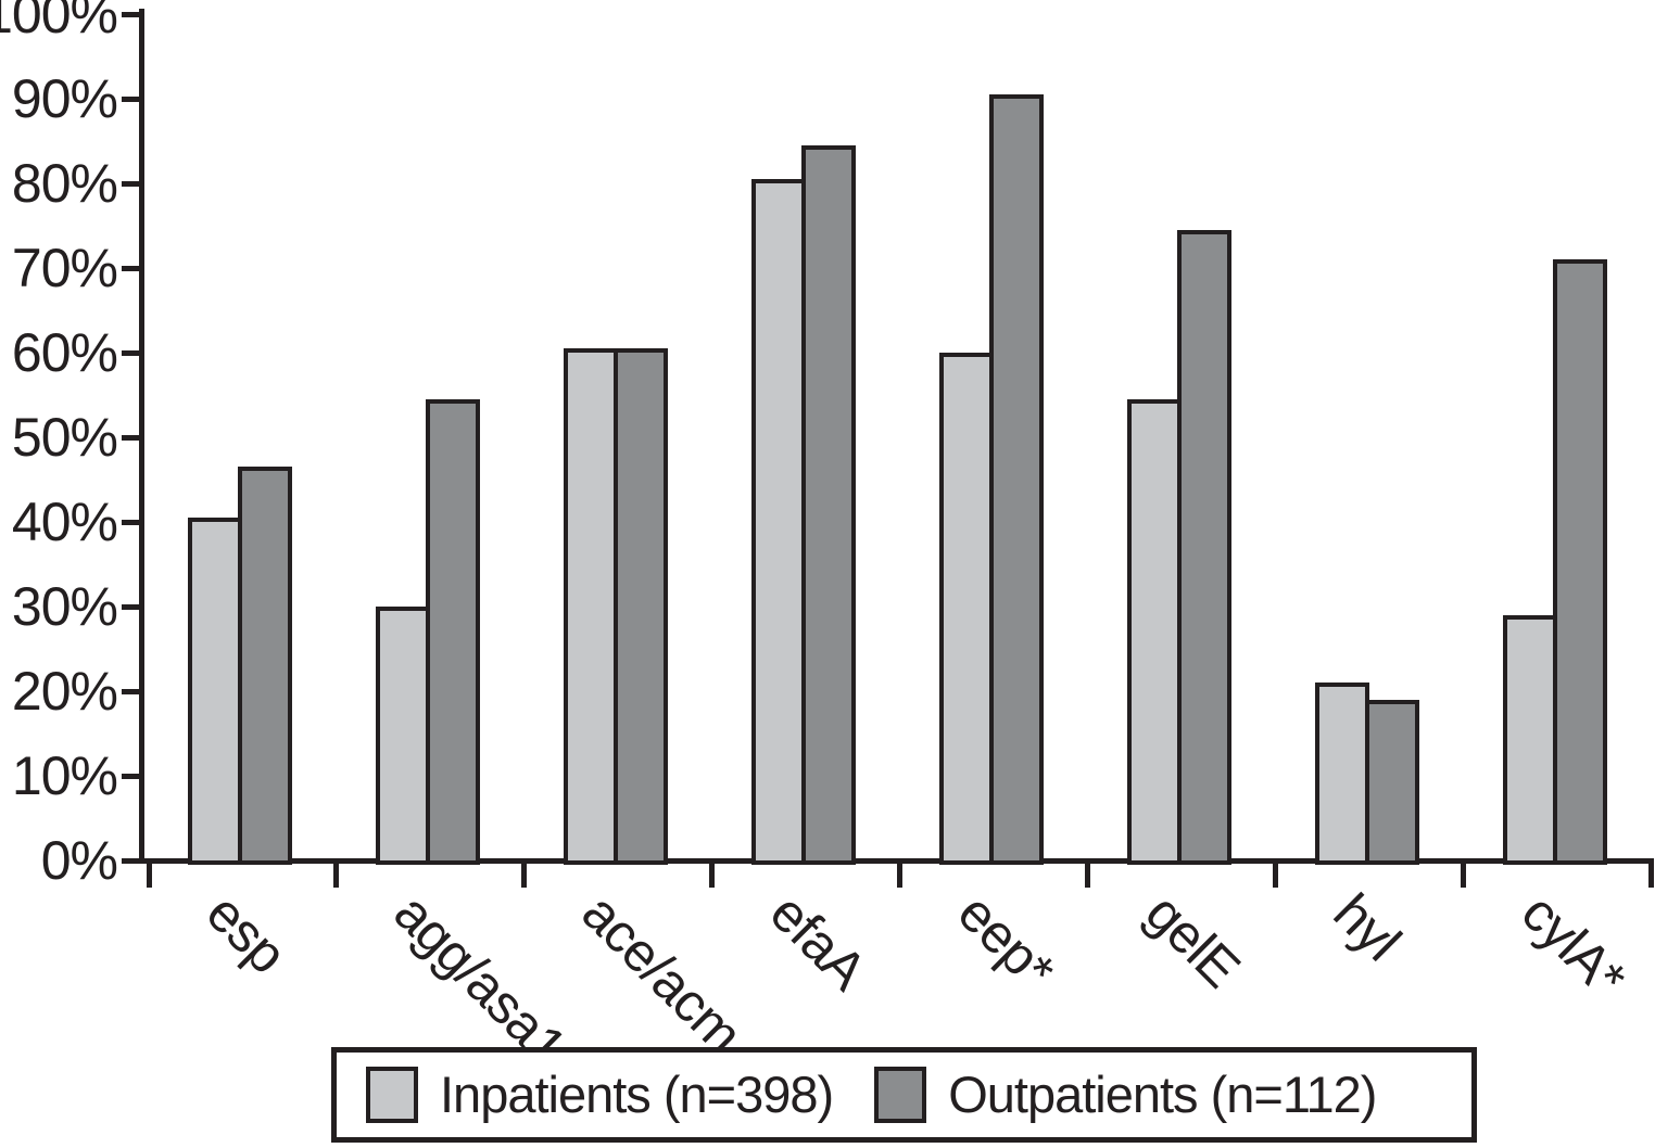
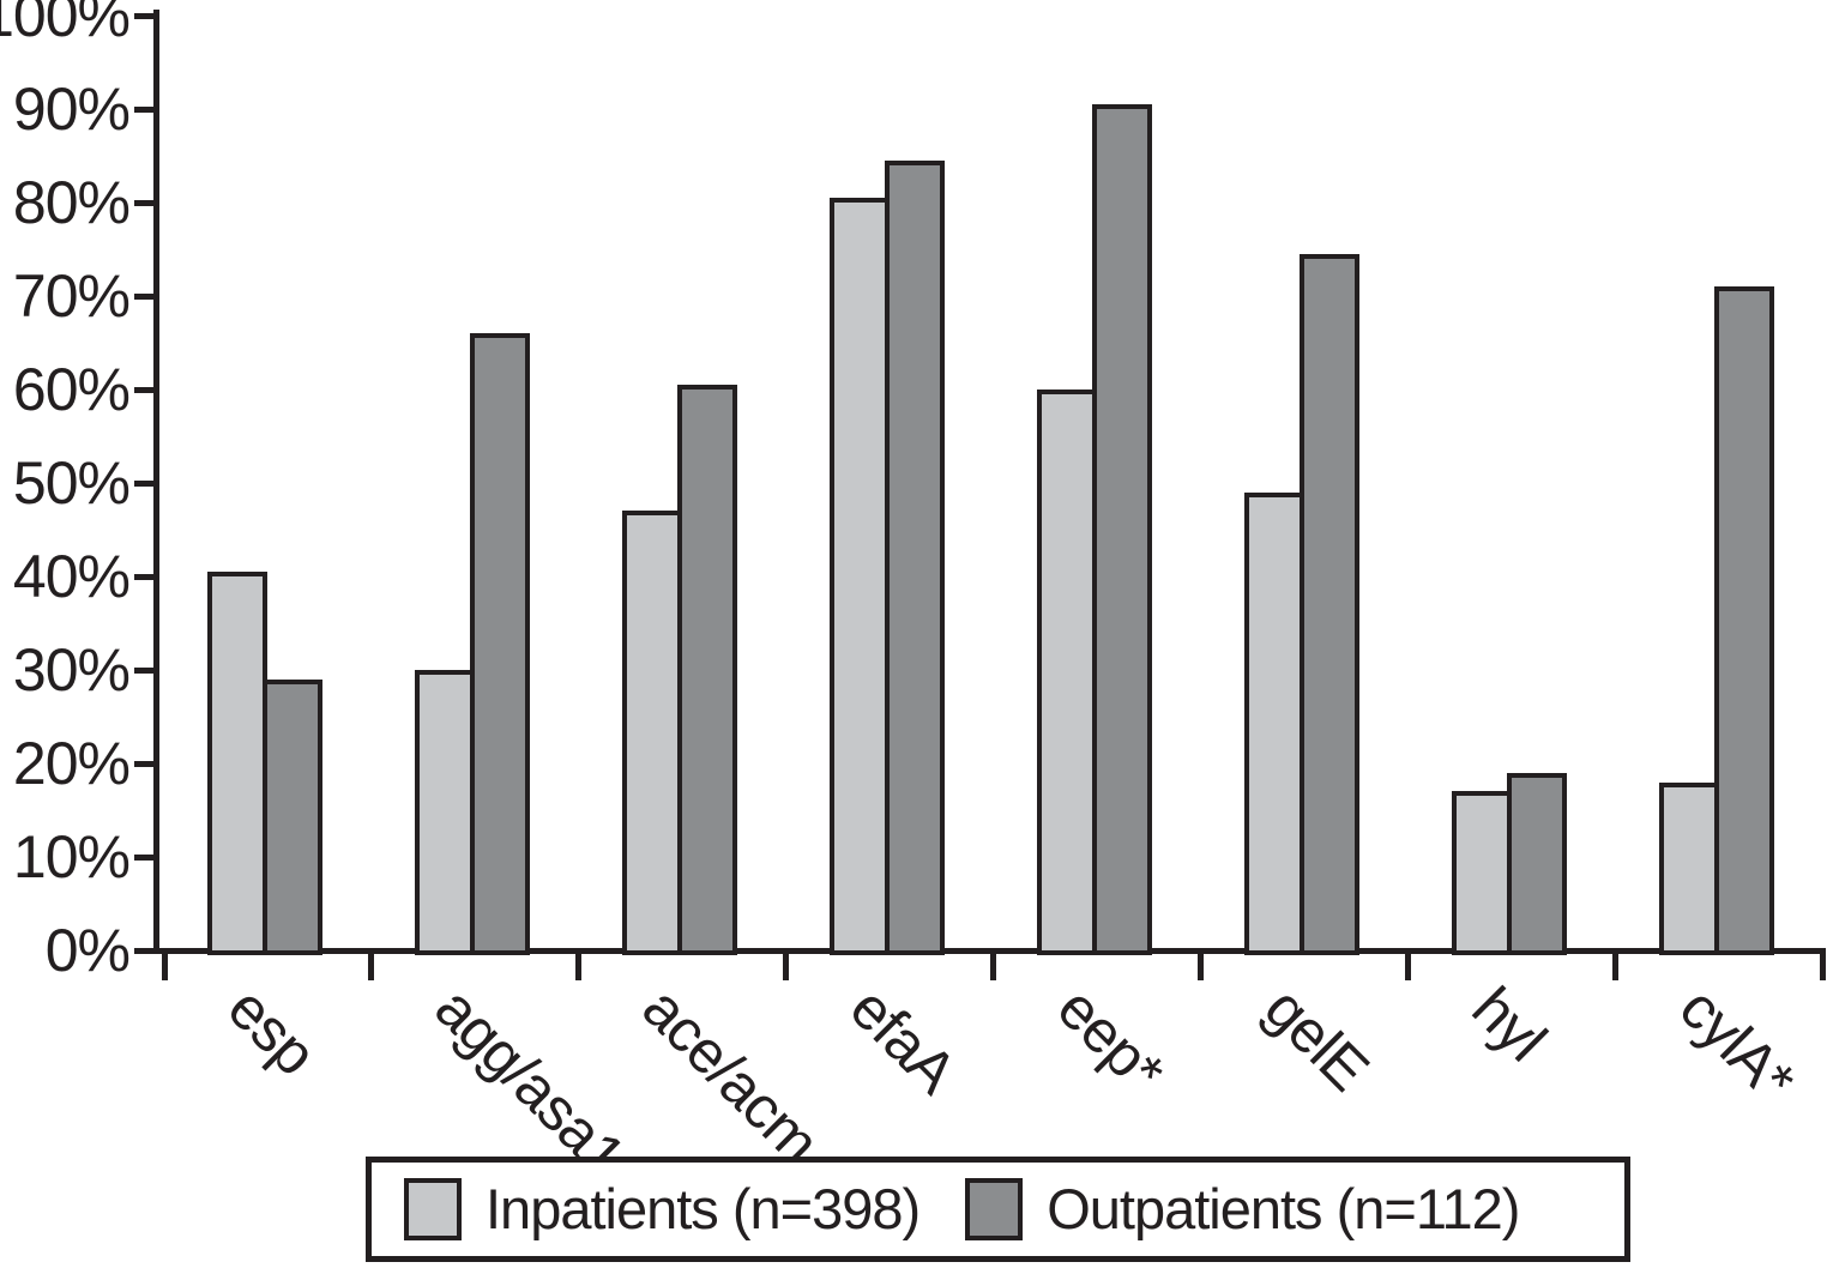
Outpatients (n=112)/esp: 46% -> 29%
Outpatients (n=112)/agg/asa1: 54% -> 66%
Inpatients (n=398)/ace/acm: 60% -> 47%
Inpatients (n=398)/gelE: 54% -> 49%
Inpatients (n=398)/hyl: 21% -> 17%
Inpatients (n=398)/cylA*: 29% -> 18%
